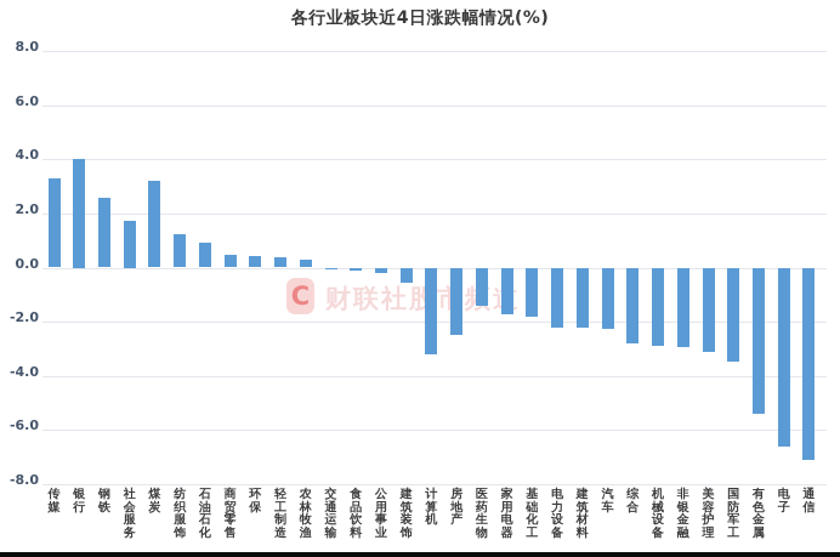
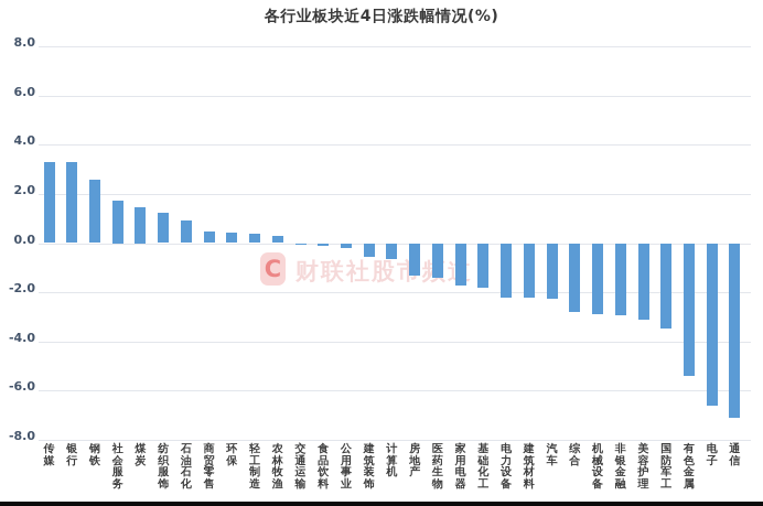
银行: 4.0 -> 3.3
煤炭: 3.2 -> 1.5
计算机: -3.2 -> -0.7
房地产: -2.5 -> -1.3
